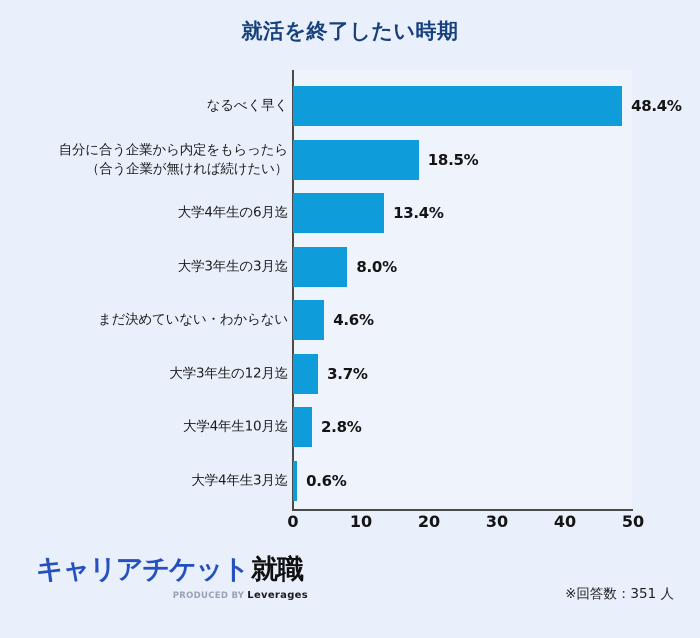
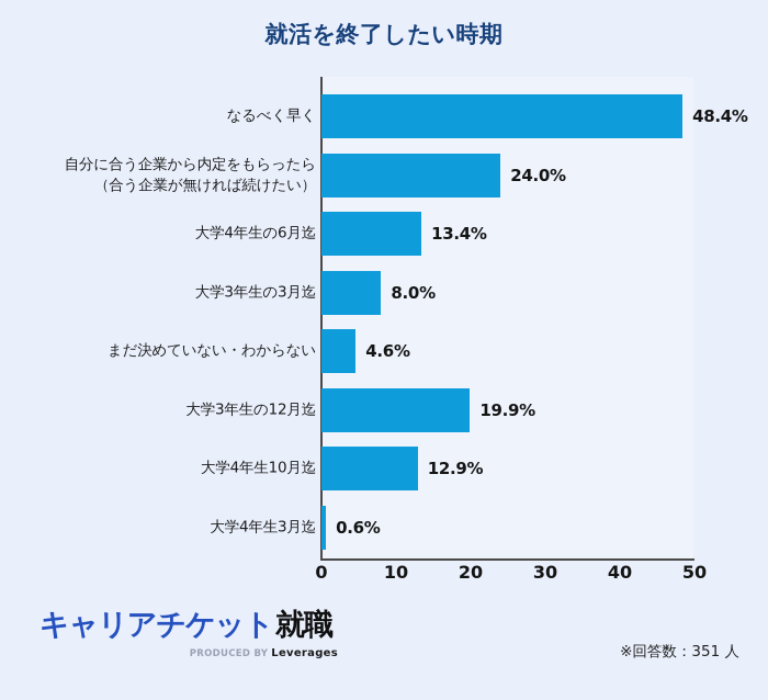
自分に合う企業から内定をもらったら （合う企業が無ければ続けたい）: 18.5% -> 24.0%
大学3年生の12月迄: 3.7% -> 19.9%
大学4年生10月迄: 2.8% -> 12.9%
